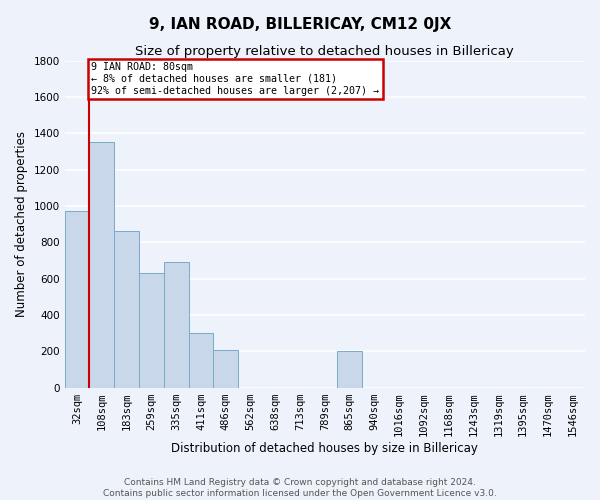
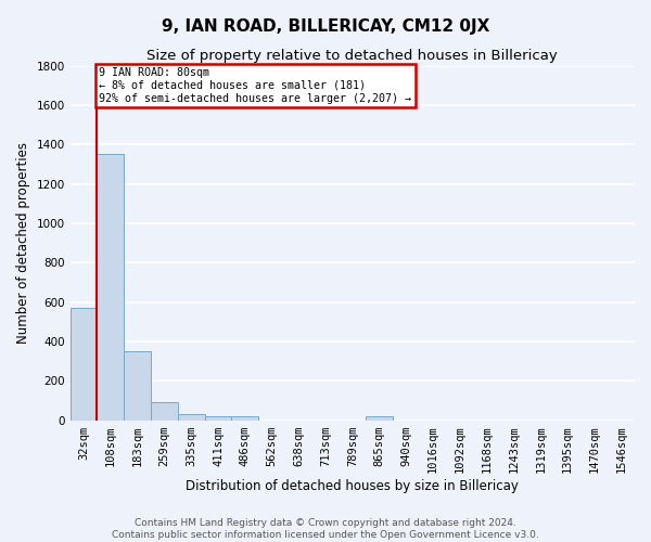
32sqm: 970 -> 570
183sqm: 860 -> 350
259sqm: 630 -> 90
335sqm: 690 -> 30
411sqm: 300 -> 20
486sqm: 210 -> 20
865sqm: 200 -> 20
